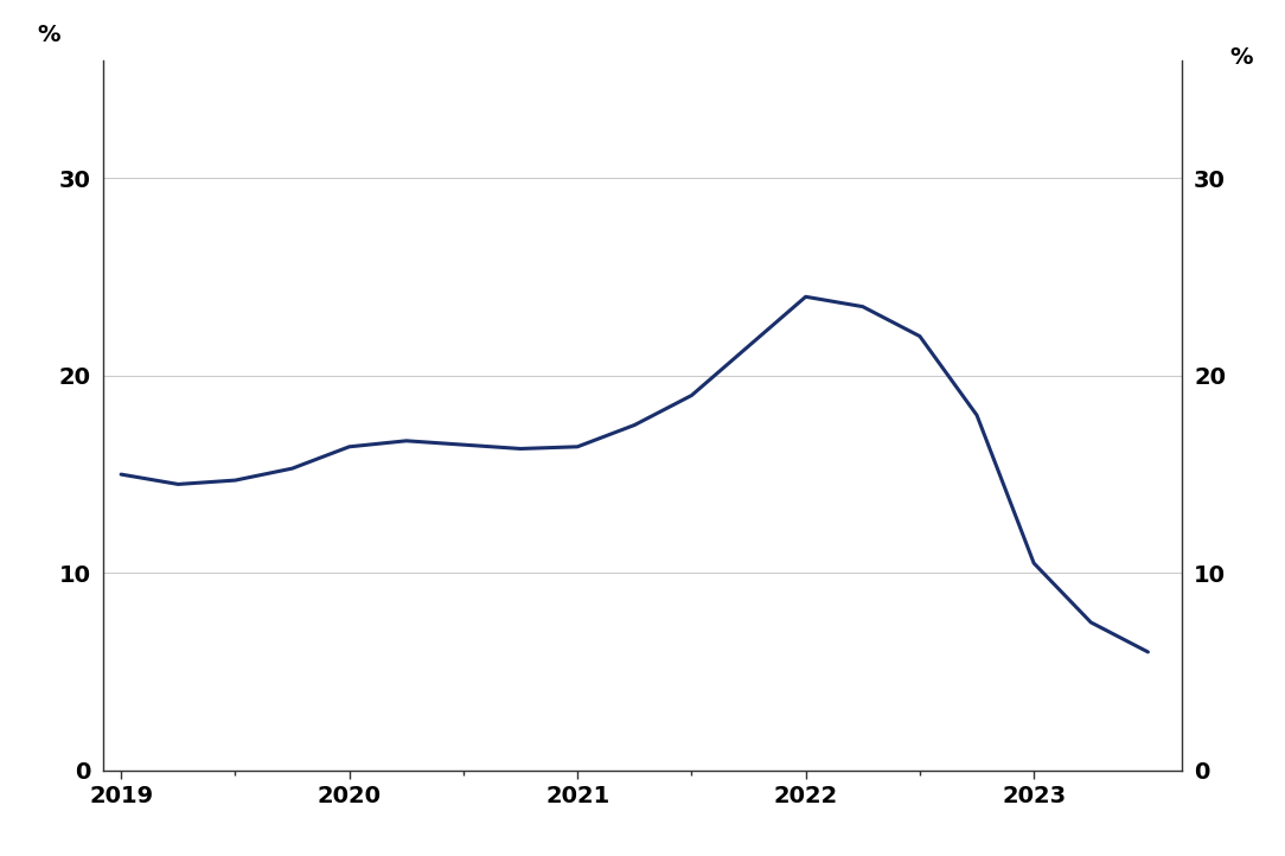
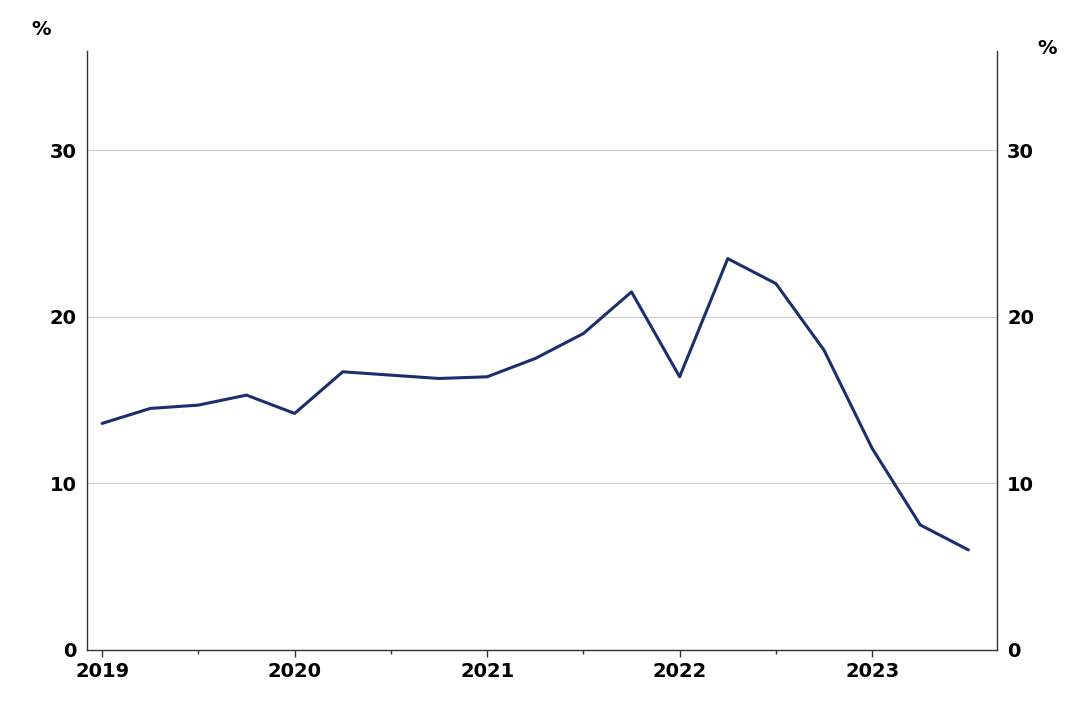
2019: 15.0 -> 13.6
2020: 16.4 -> 14.2
2022: 24.0 -> 16.4
2023: 10.5 -> 12.1
